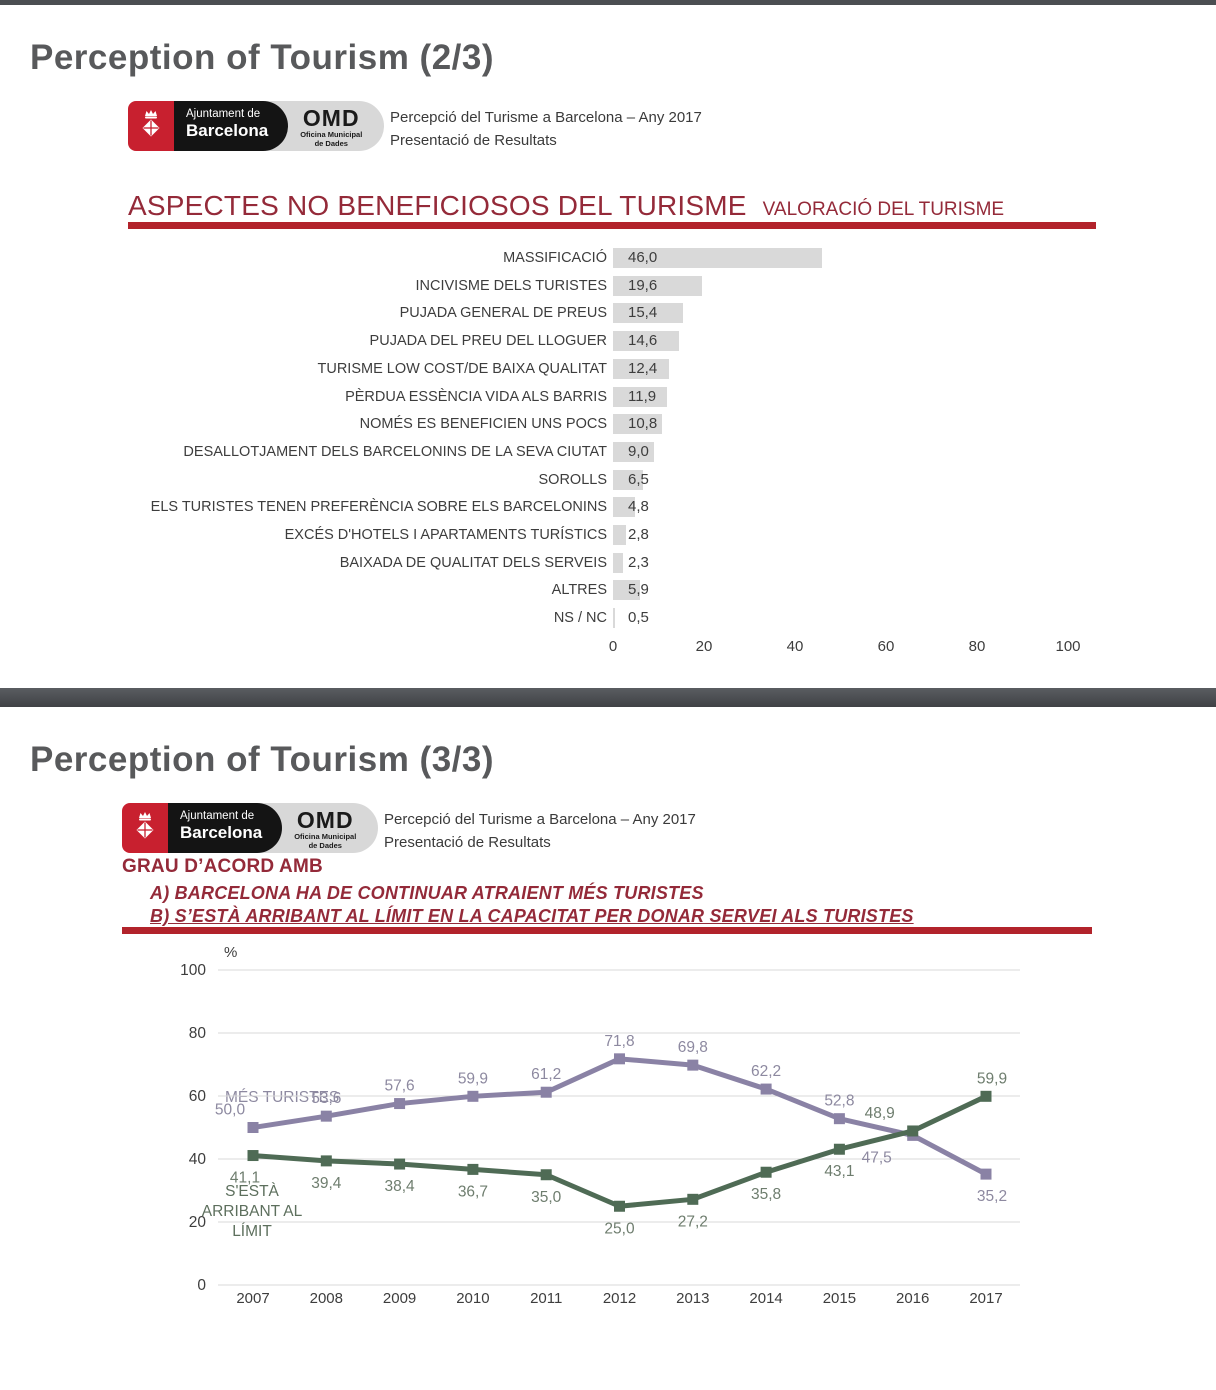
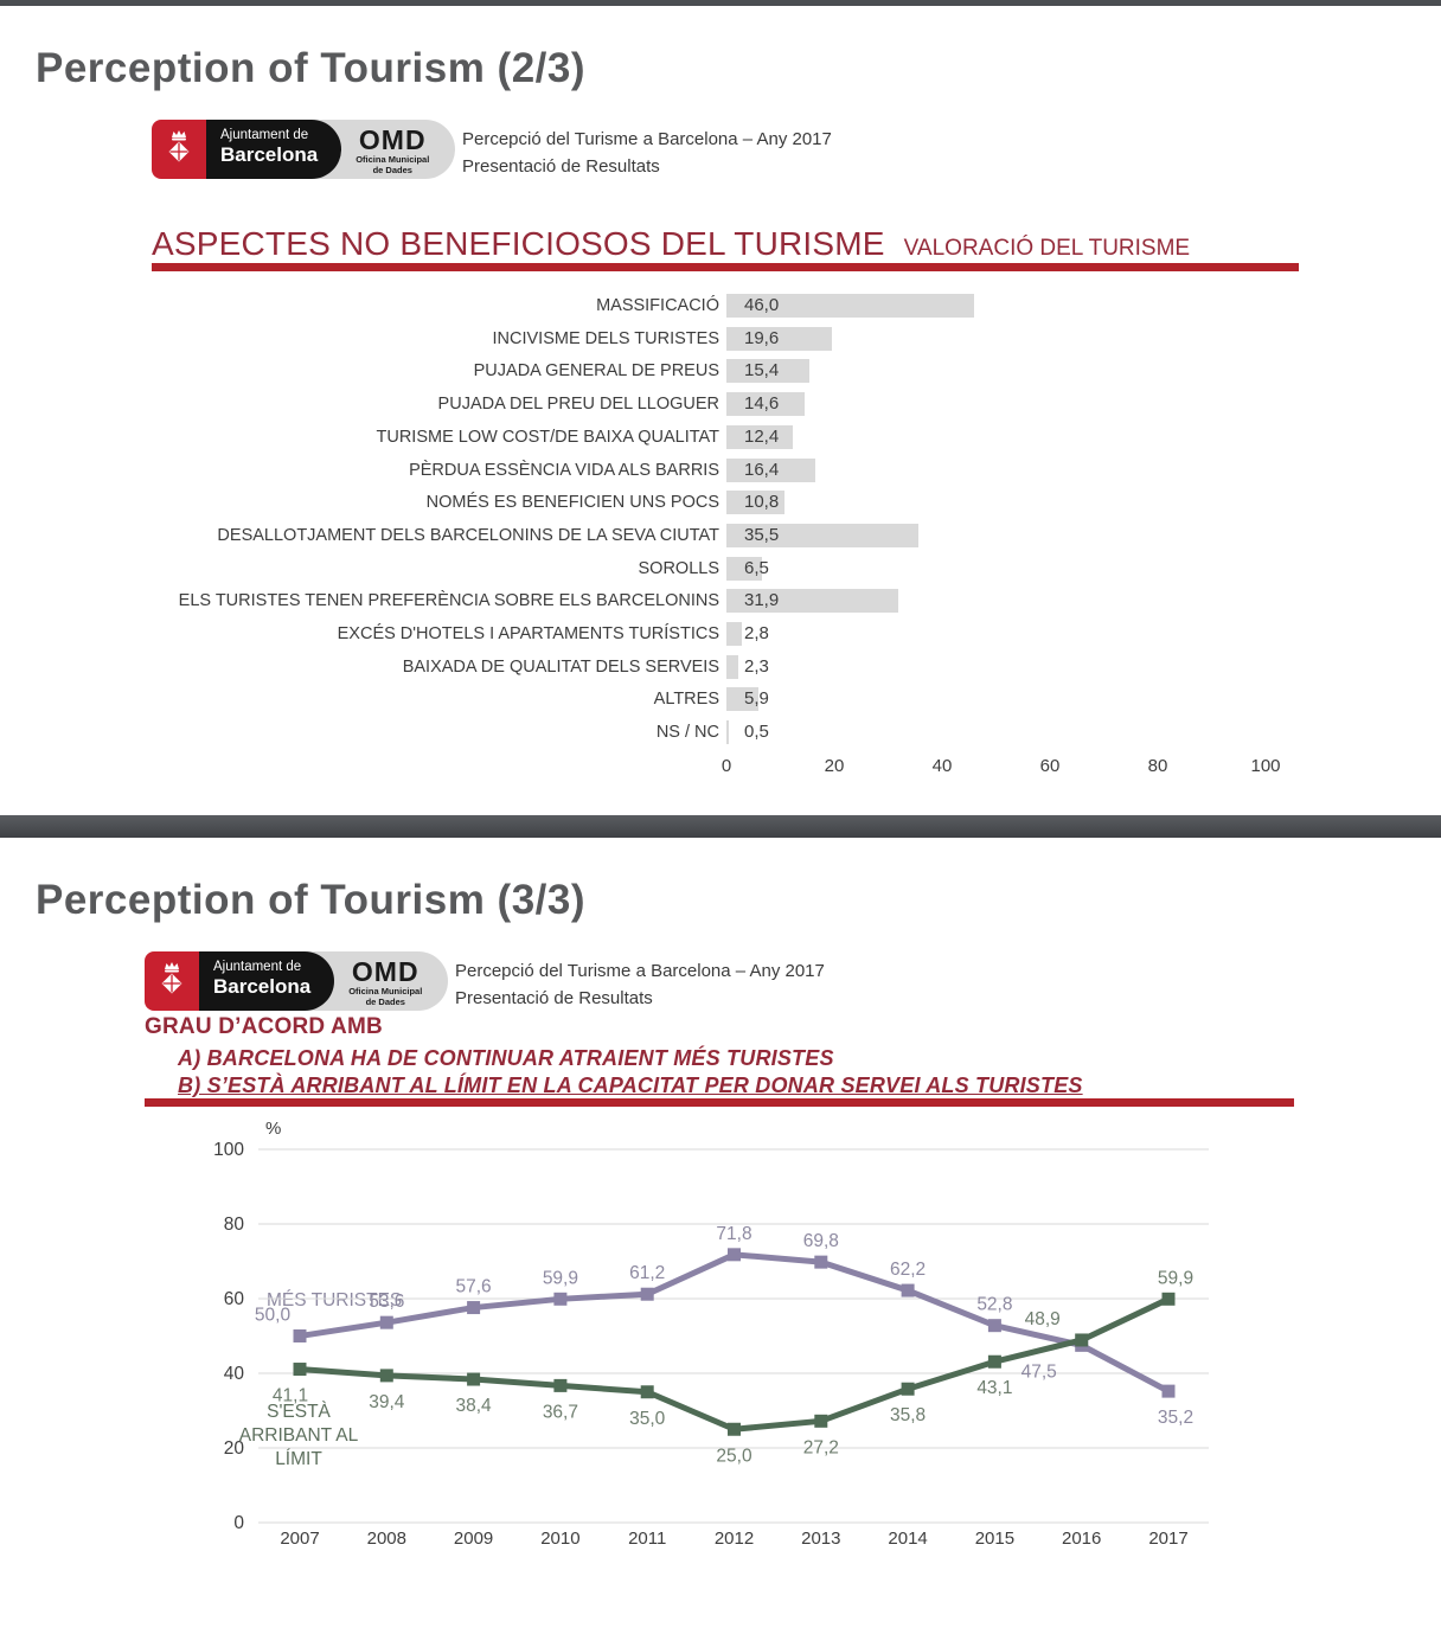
ASPECTES NO BENEFICIOSOS DEL TURISME/PÈRDUA ESSÈNCIA VIDA ALS BARRIS: 11,9 -> 16,4
ASPECTES NO BENEFICIOSOS DEL TURISME/DESALLOTJAMENT DELS BARCELONINS DE LA SEVA CIUTAT: 9,0 -> 35,5
ASPECTES NO BENEFICIOSOS DEL TURISME/ELS TURISTES TENEN PREFERÈNCIA SOBRE ELS BARCELONINS: 4,8 -> 31,9
